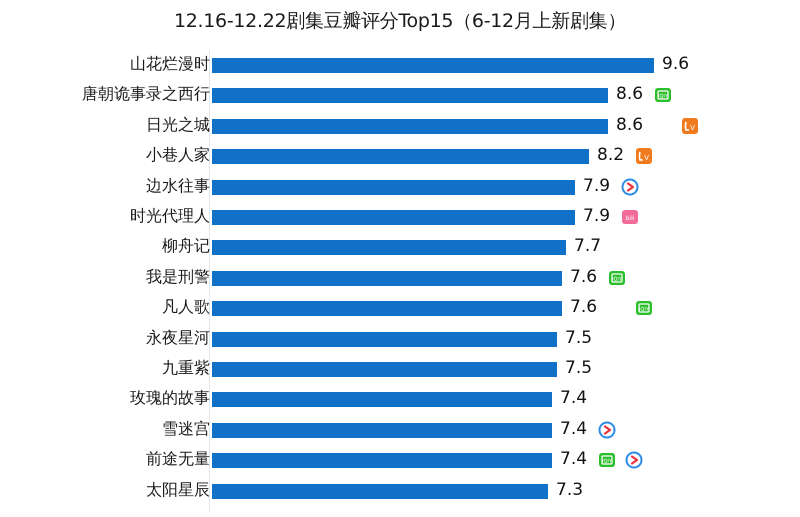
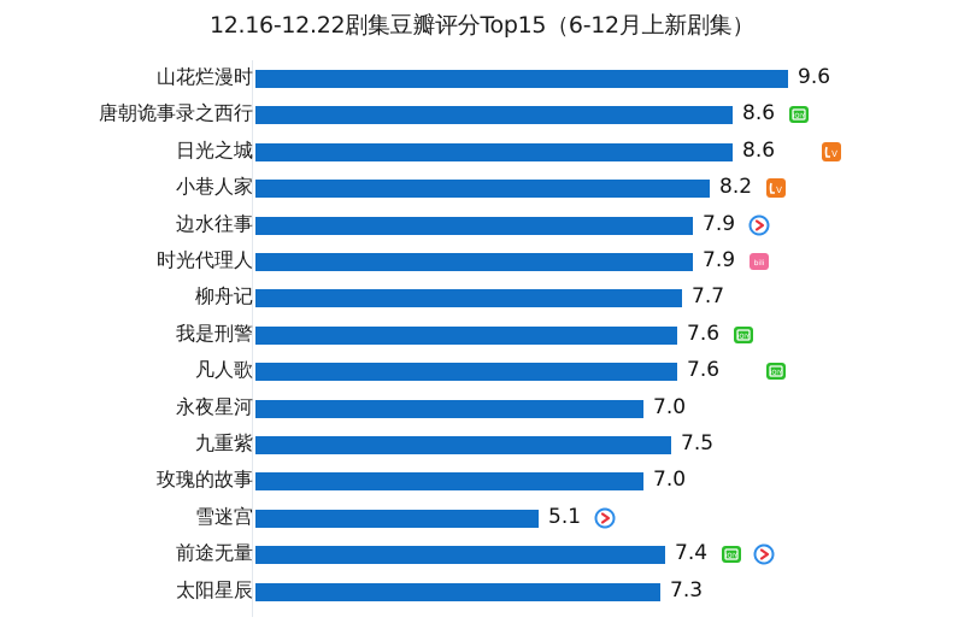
永夜星河: 7.5 -> 7.0
玫瑰的故事: 7.4 -> 7.0
雪迷宫: 7.4 -> 5.1
